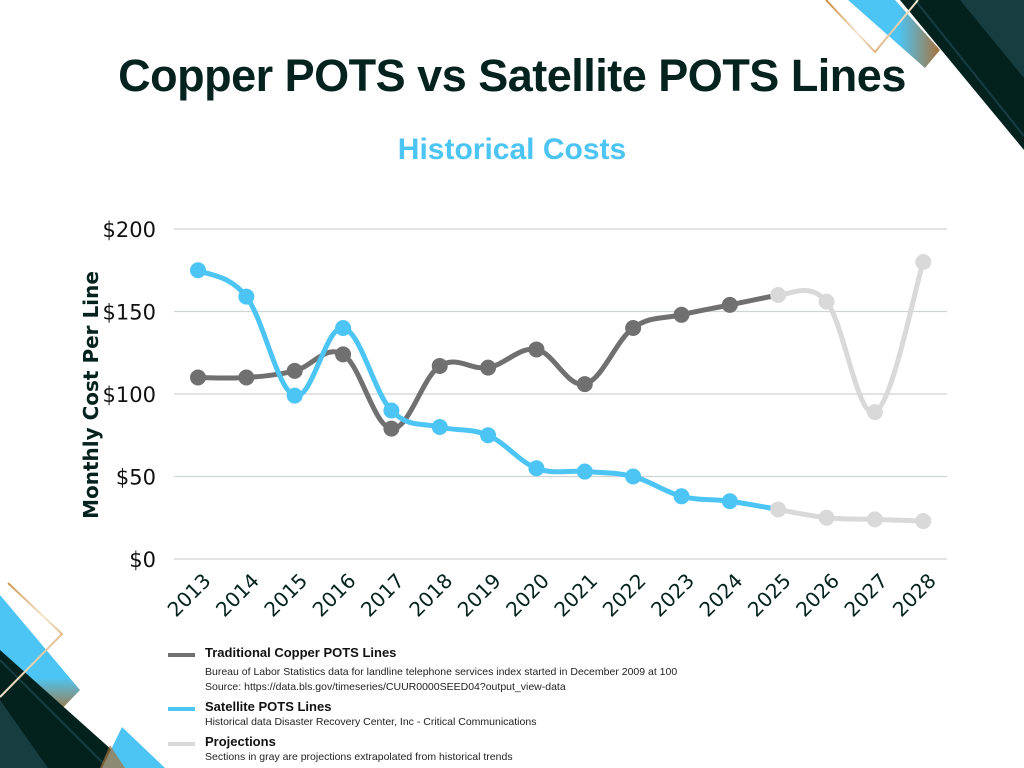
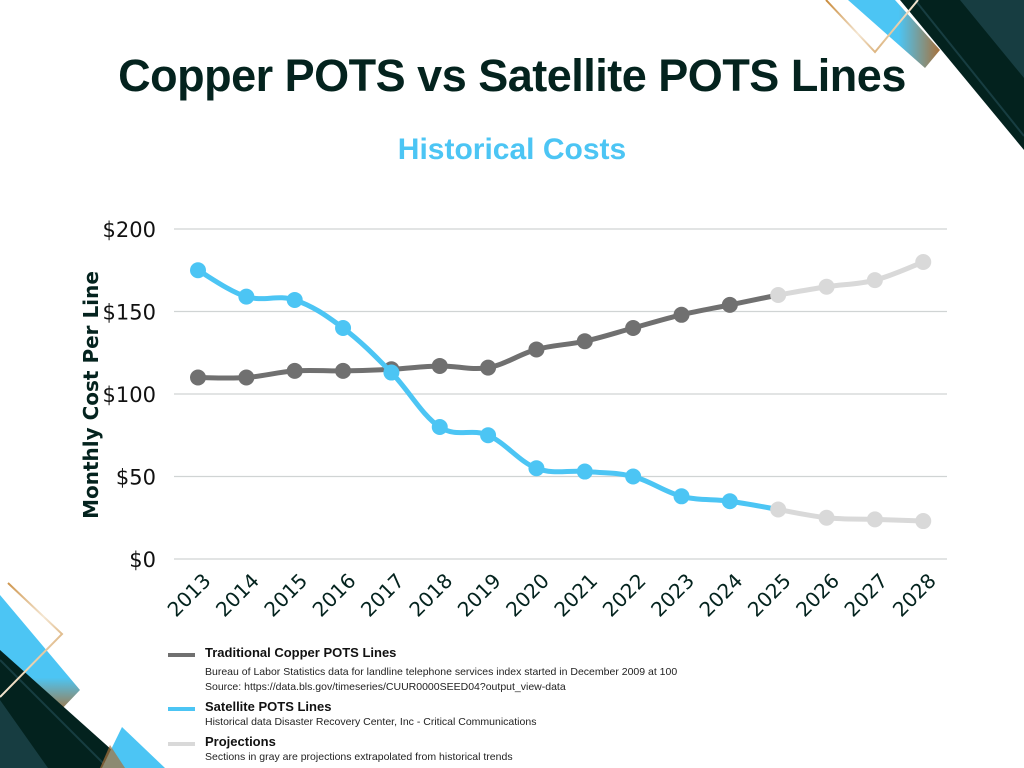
Satellite POTS Lines/2015: $99 -> $157
Traditional Copper POTS Lines/2016: $124 -> $114
Traditional Copper POTS Lines/2017: $79 -> $115
Satellite POTS Lines/2017: $90 -> $113
Traditional Copper POTS Lines/2021: $106 -> $132
Traditional Copper POTS Lines/2026: $156 -> $165
Traditional Copper POTS Lines/2027: $89 -> $169
